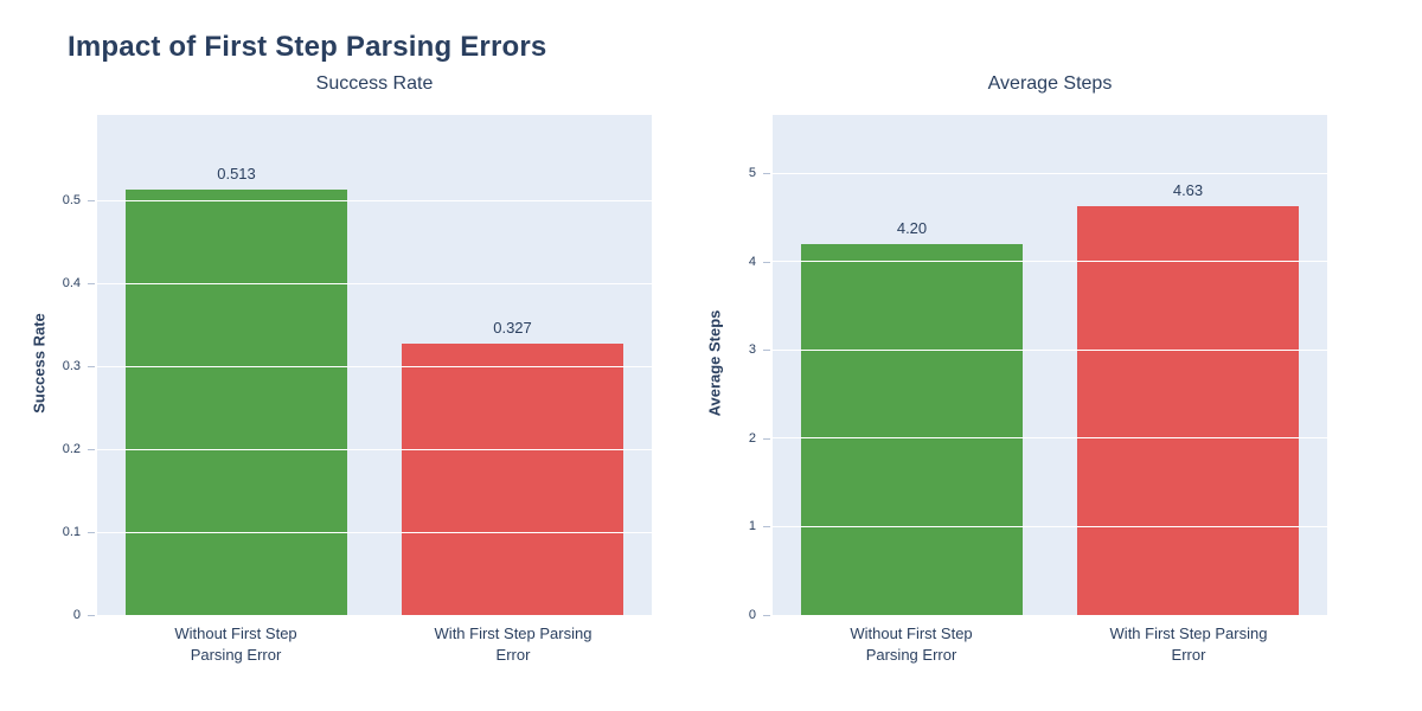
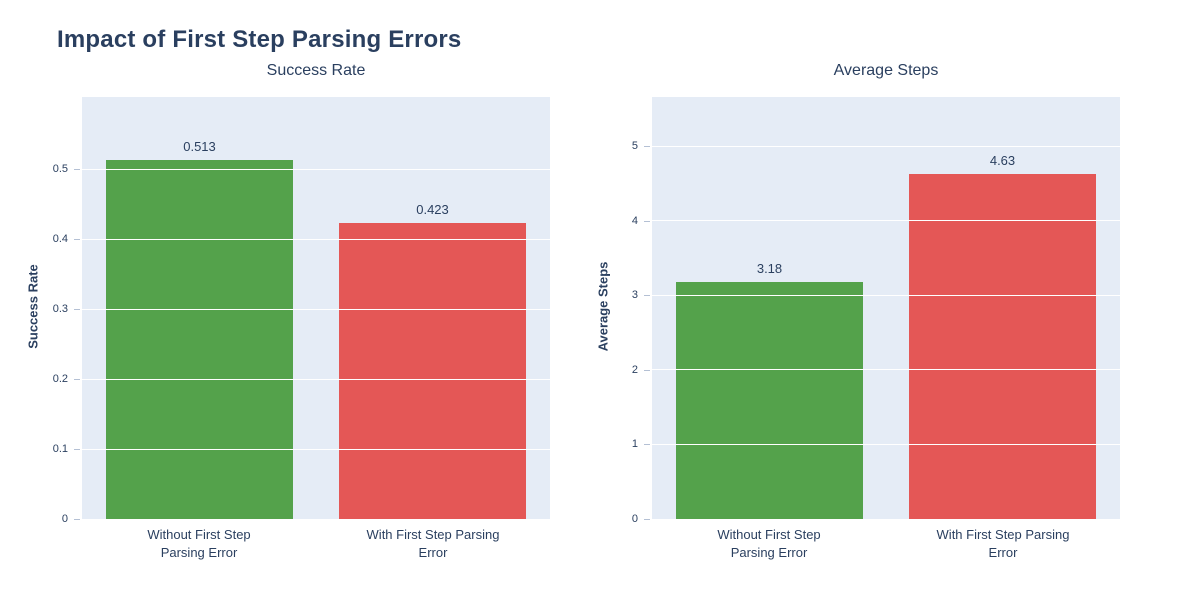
Success Rate/With First Step Parsing Error: 0.327 -> 0.423
Average Steps/Without First Step Parsing Error: 4.20 -> 3.18
